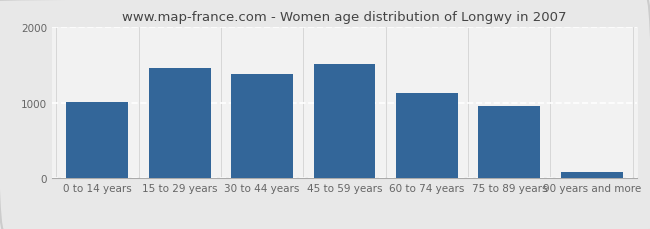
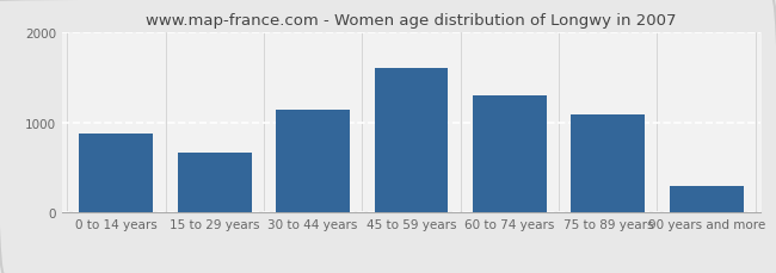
0 to 14 years: 1010 -> 880
15 to 29 years: 1450 -> 660
30 to 44 years: 1380 -> 1140
45 to 59 years: 1510 -> 1600
60 to 74 years: 1120 -> 1300
75 to 89 years: 960 -> 1080
90 years and more: 80 -> 300
